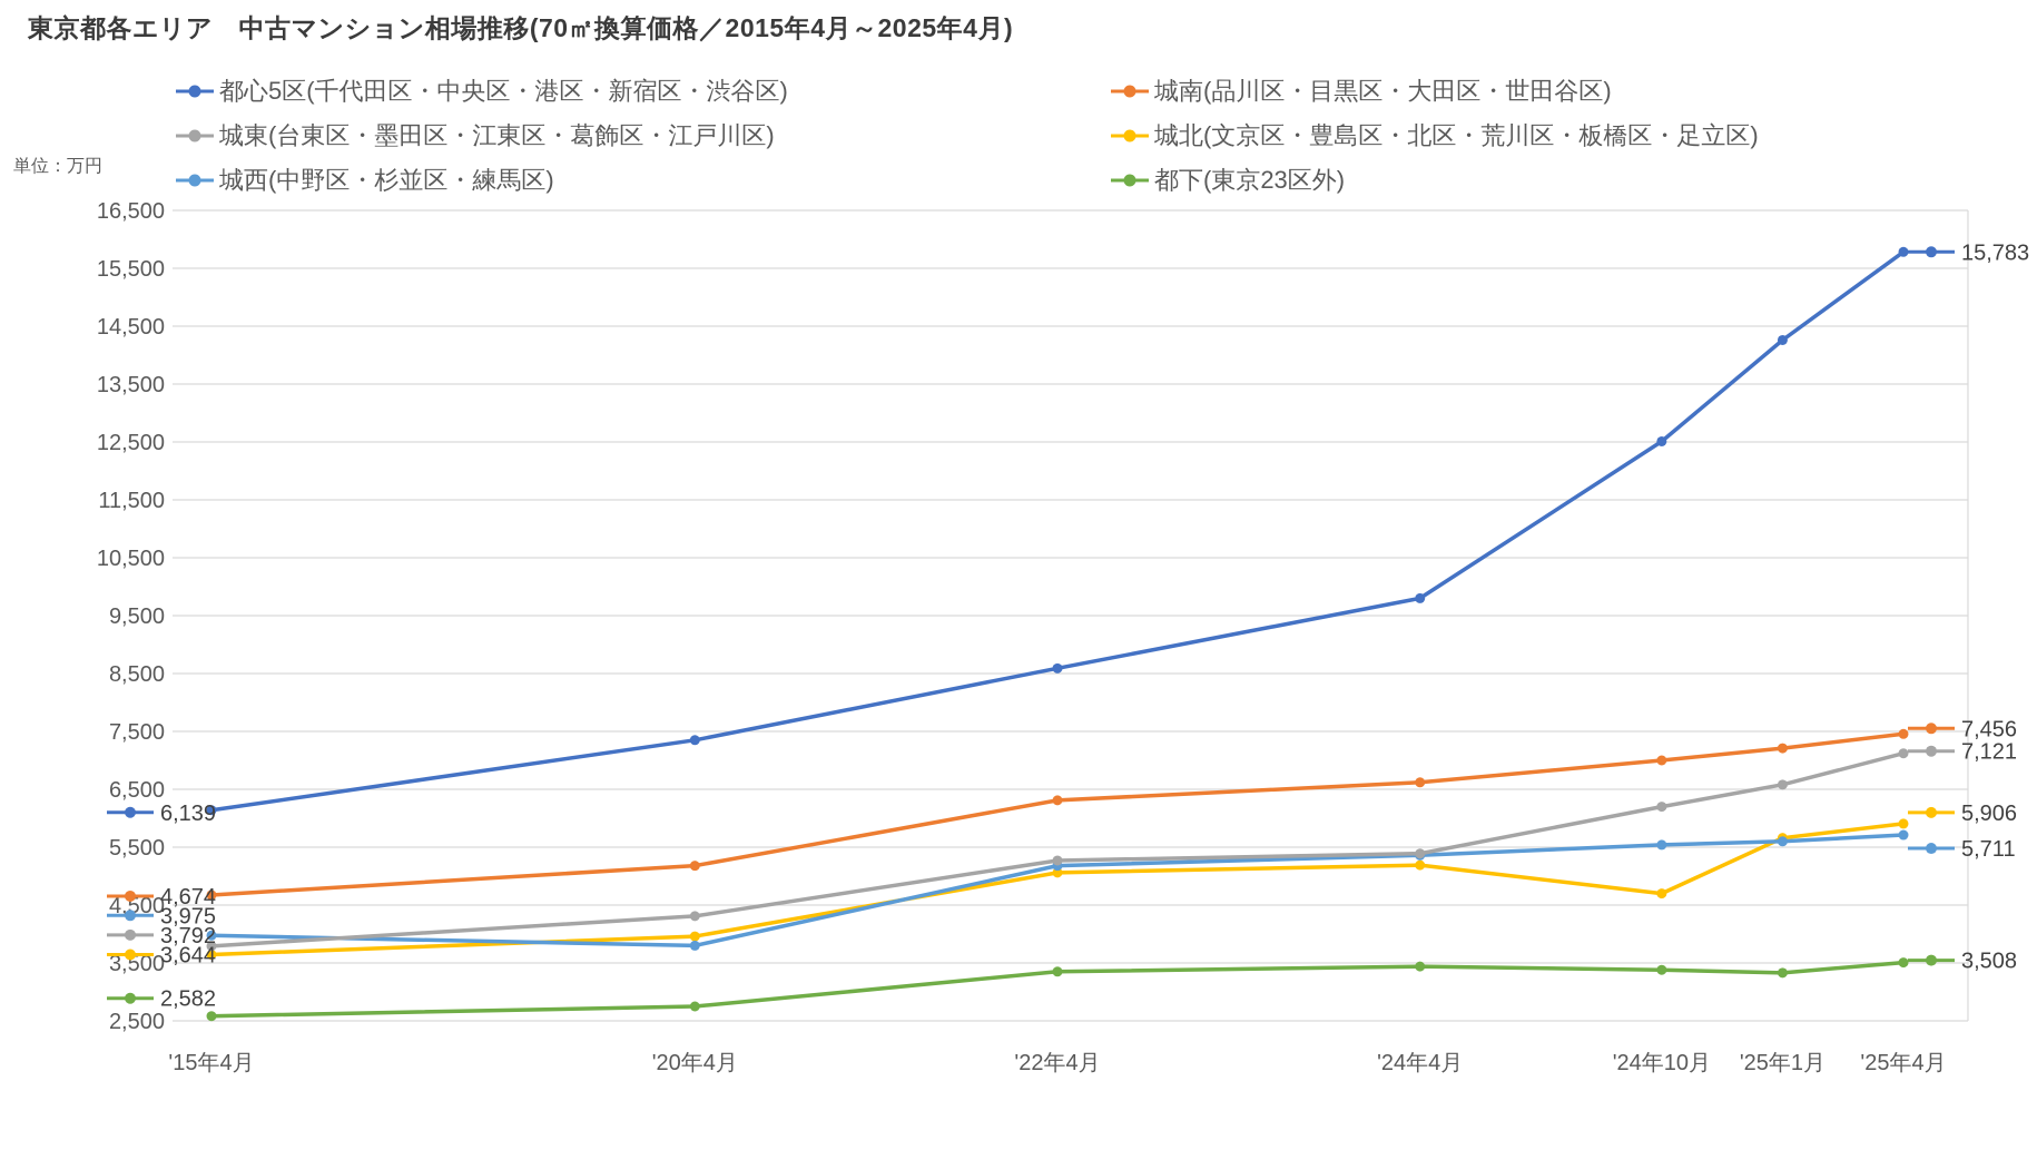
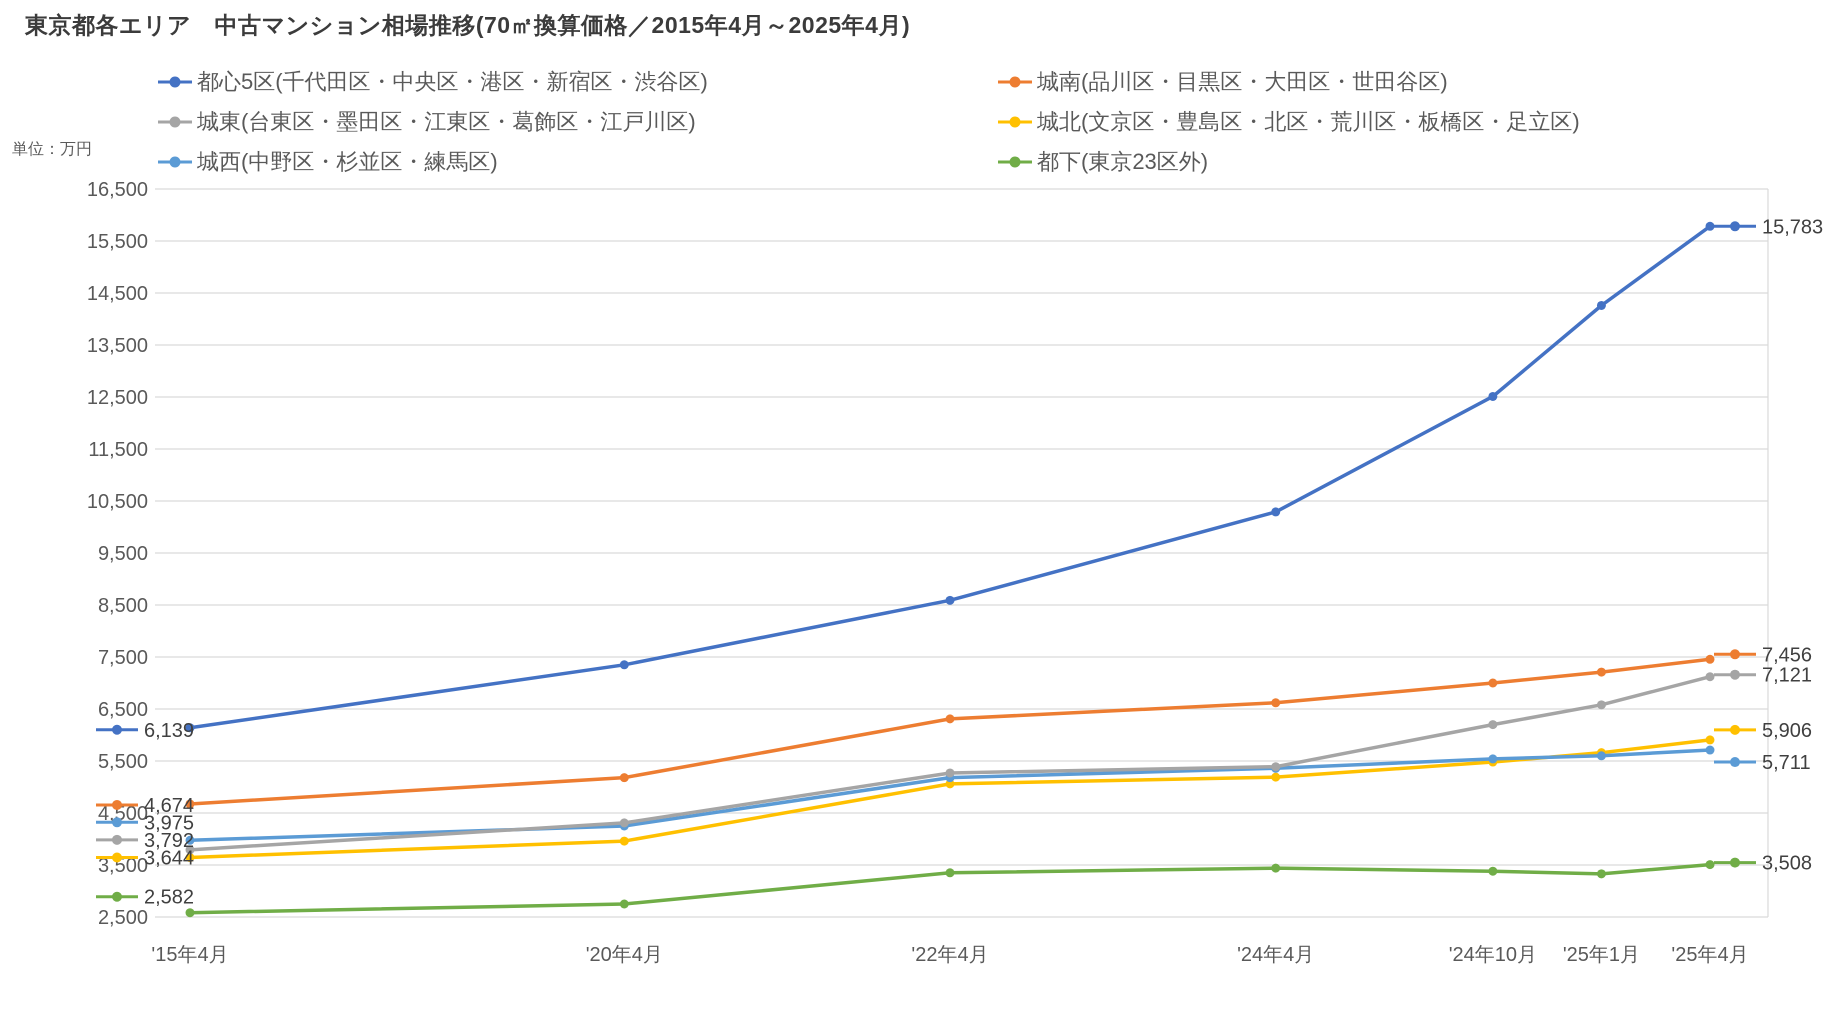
城西(中野区・杉並区・練馬区)/'20年4月: 3800 -> 4200
都心5区(千代田区・中央区・港区・新宿区・渋谷区)/'24年4月: 9800 -> 10300
城北(文京区・豊島区・北区・荒川区・板橋区・足立区)/'24年10月: 4700 -> 5500
